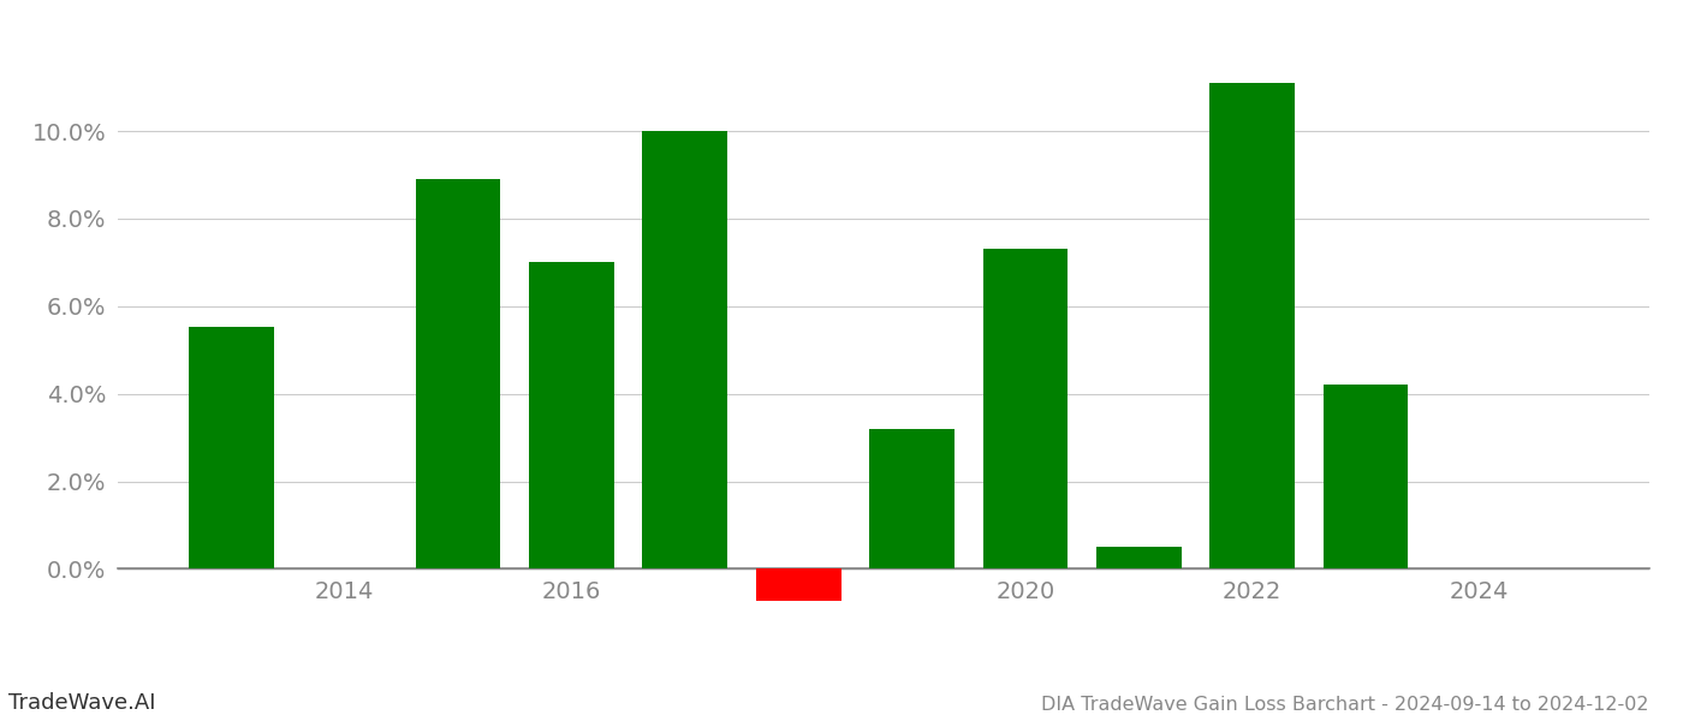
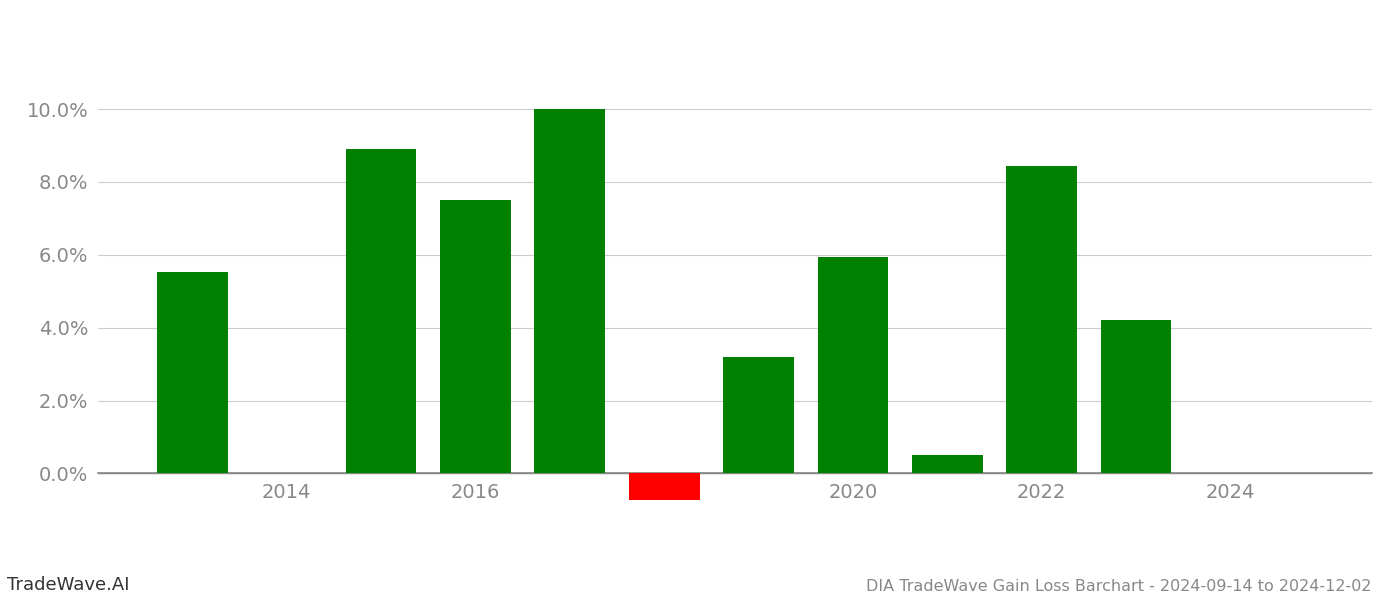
2016: 7.00% -> 7.50%
2020: 7.30% -> 5.95%
2022: 11.10% -> 8.45%
